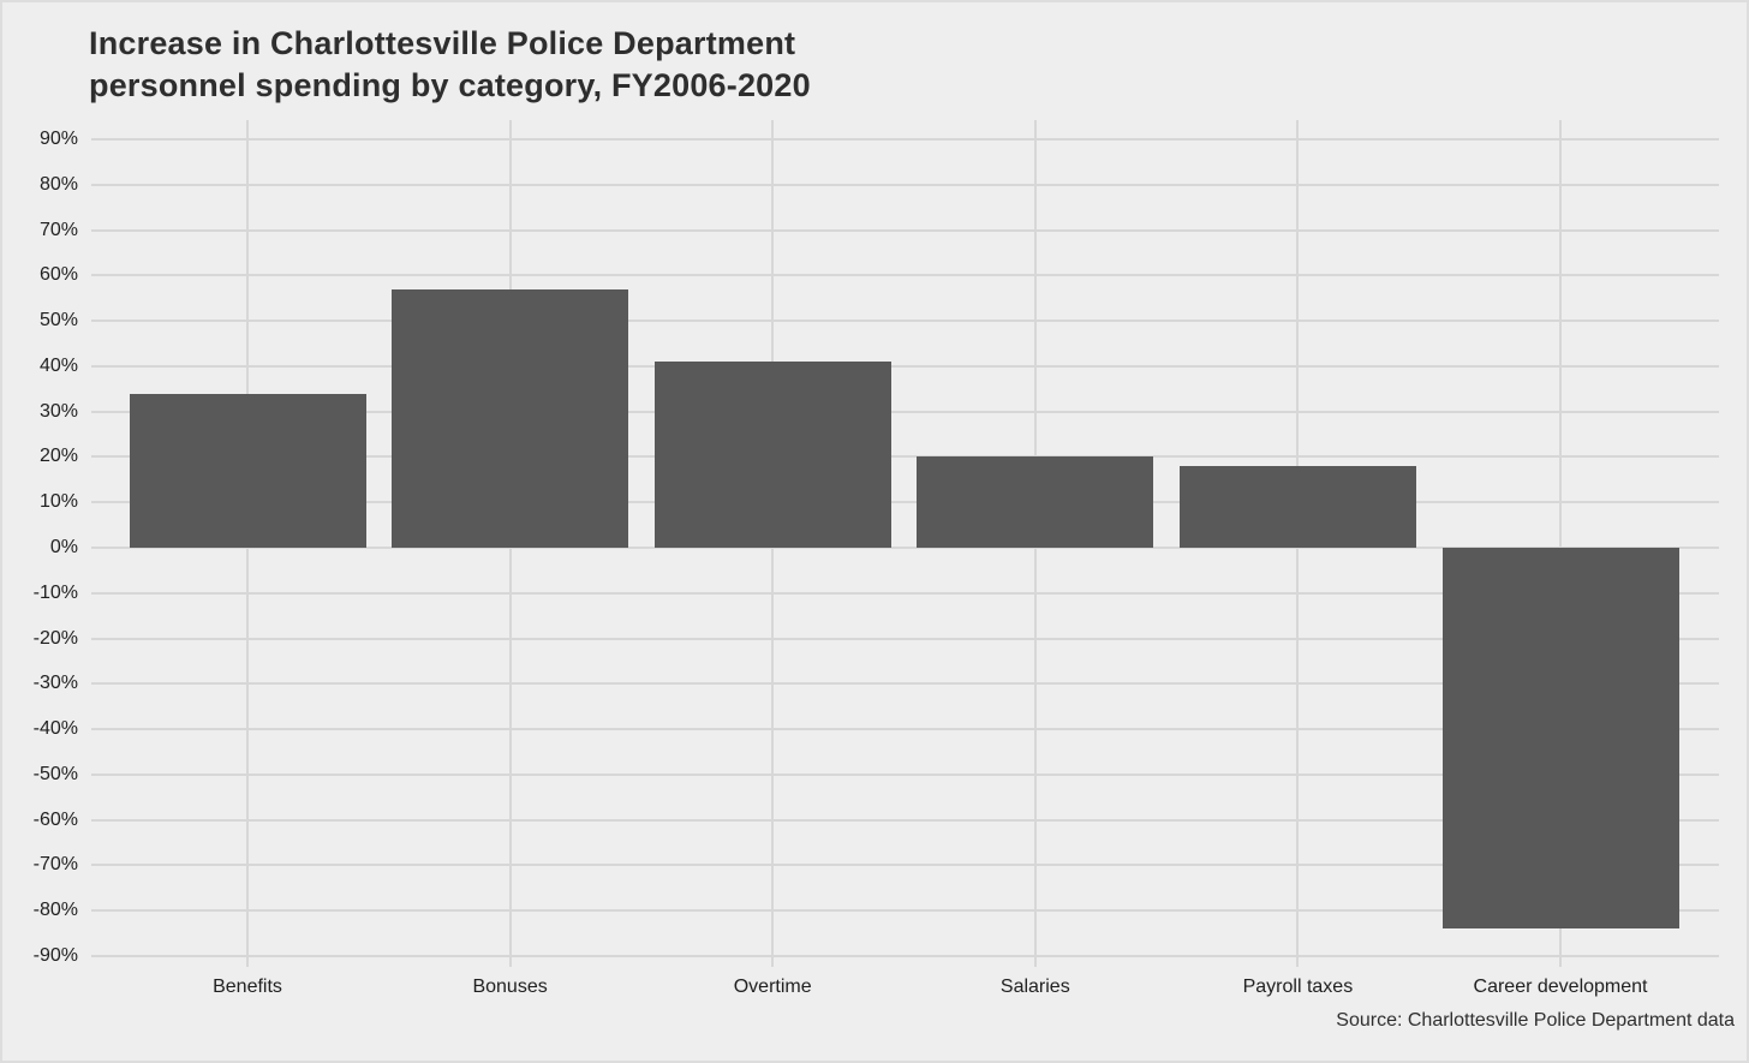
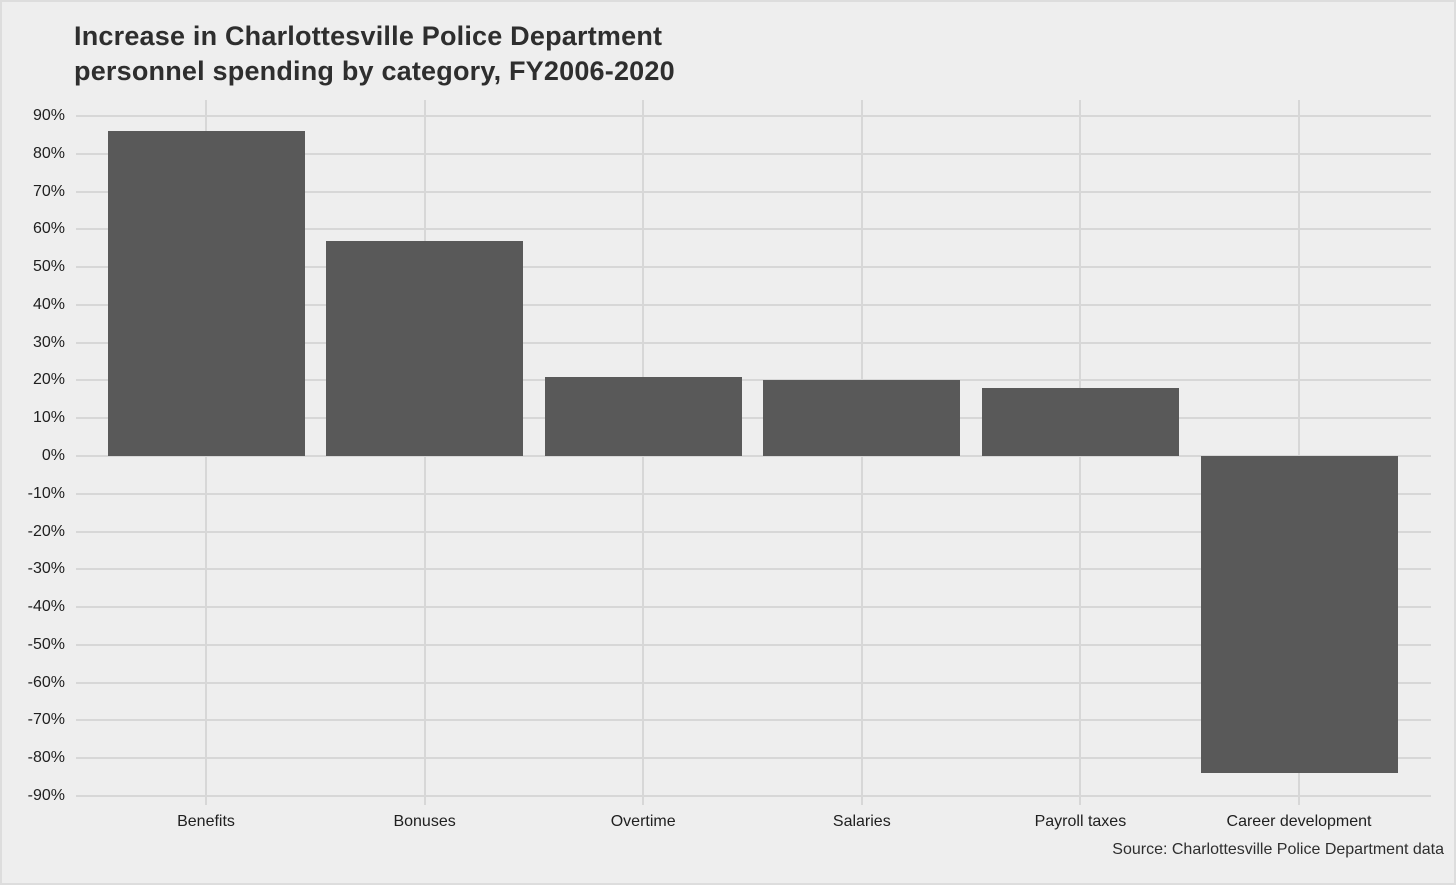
Benefits: 34% -> 86%
Overtime: 41% -> 21%
